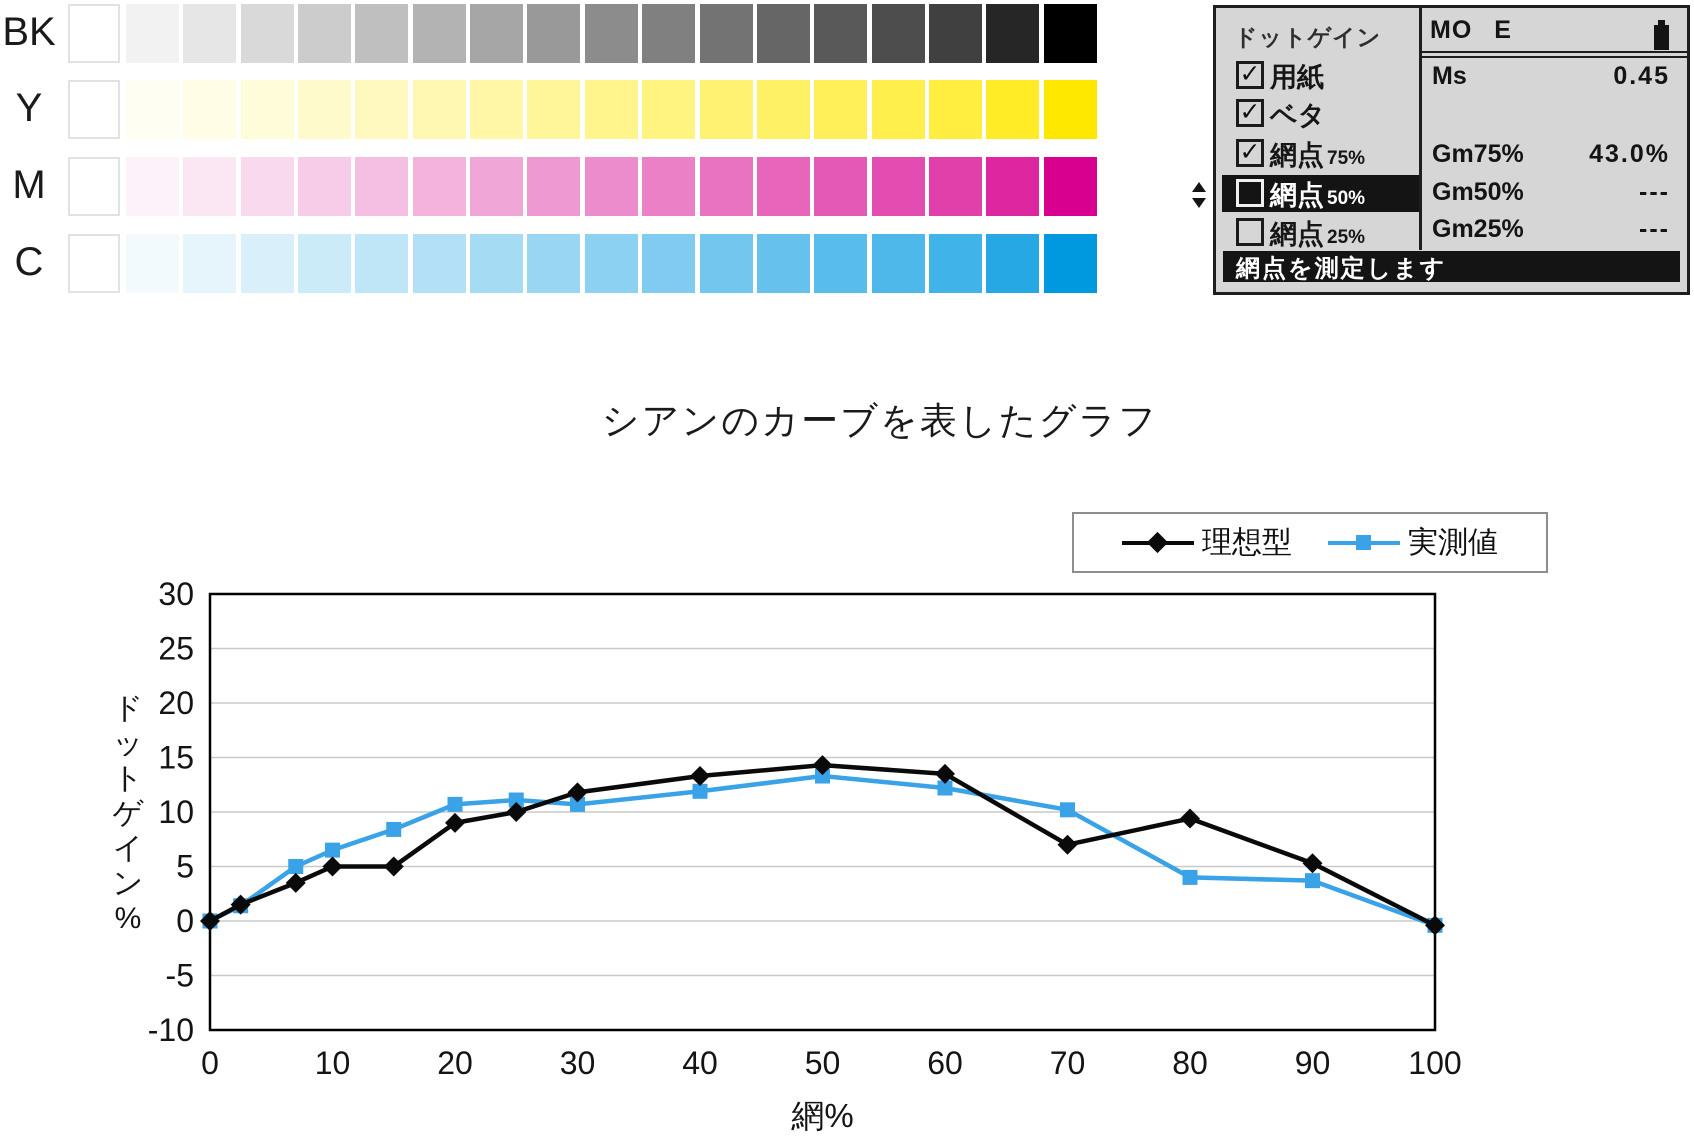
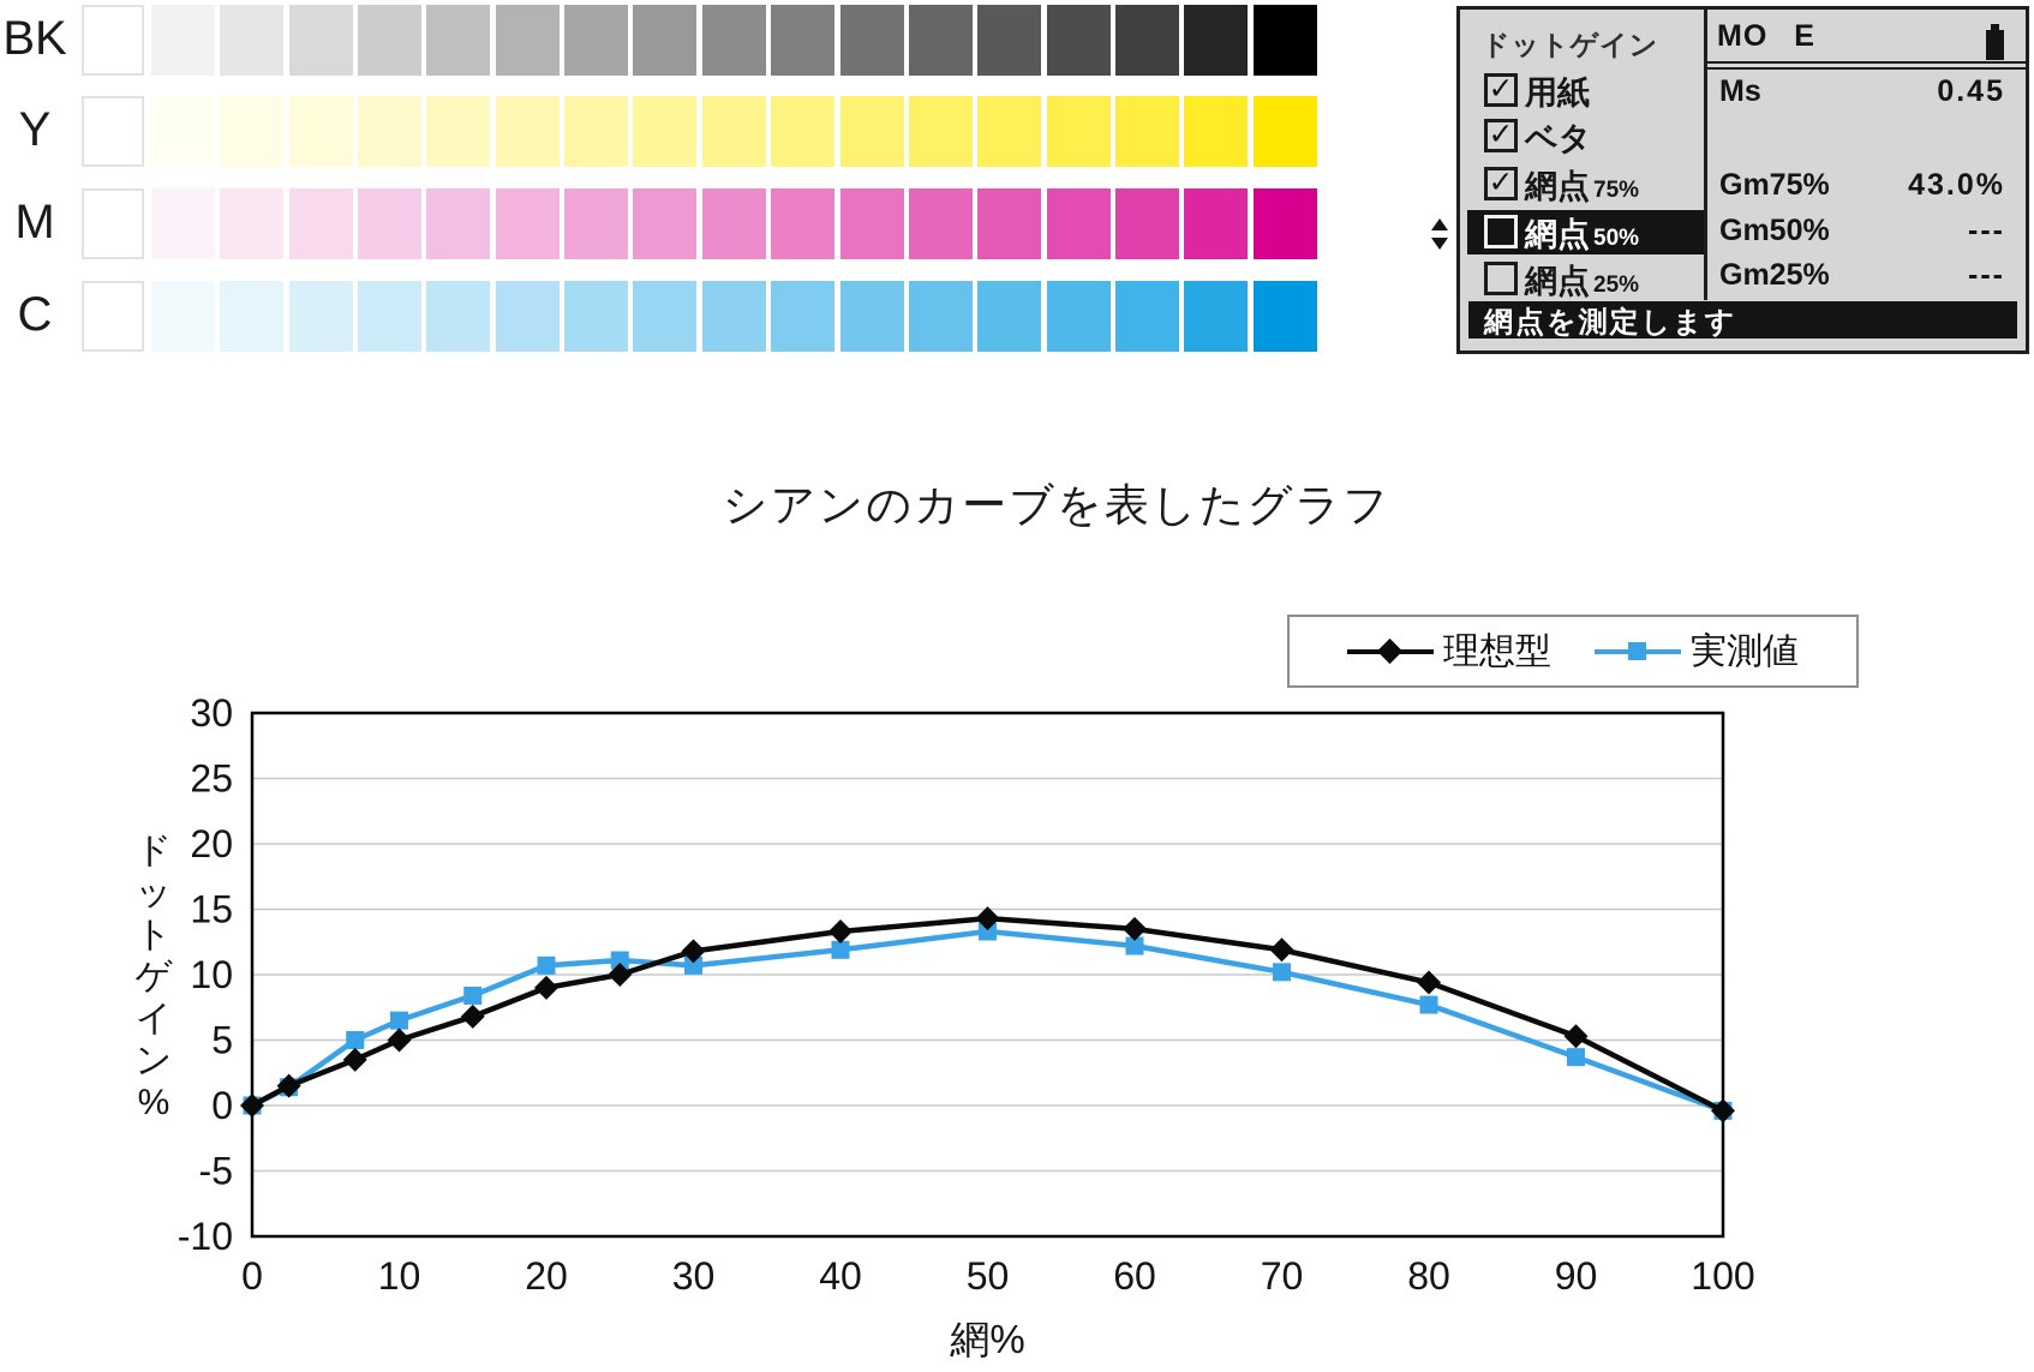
理想型/15: 5% -> 7%
理想型/70: 7% -> 12%
実測値/80: 4% -> 8%
